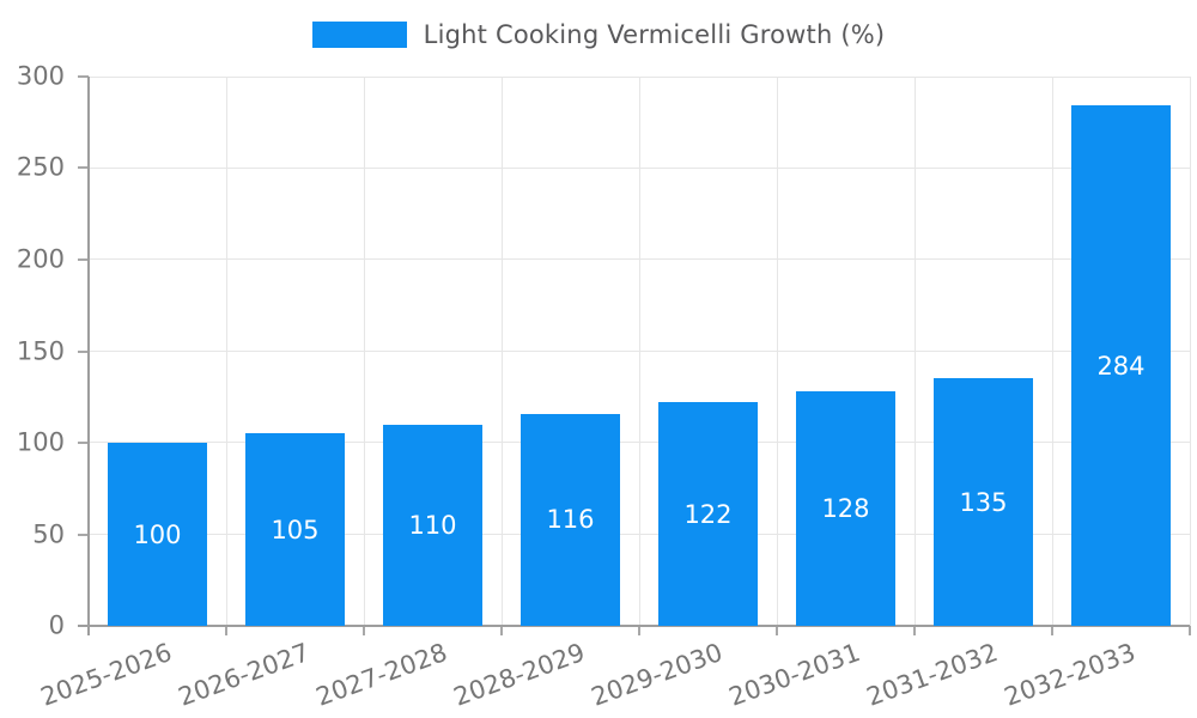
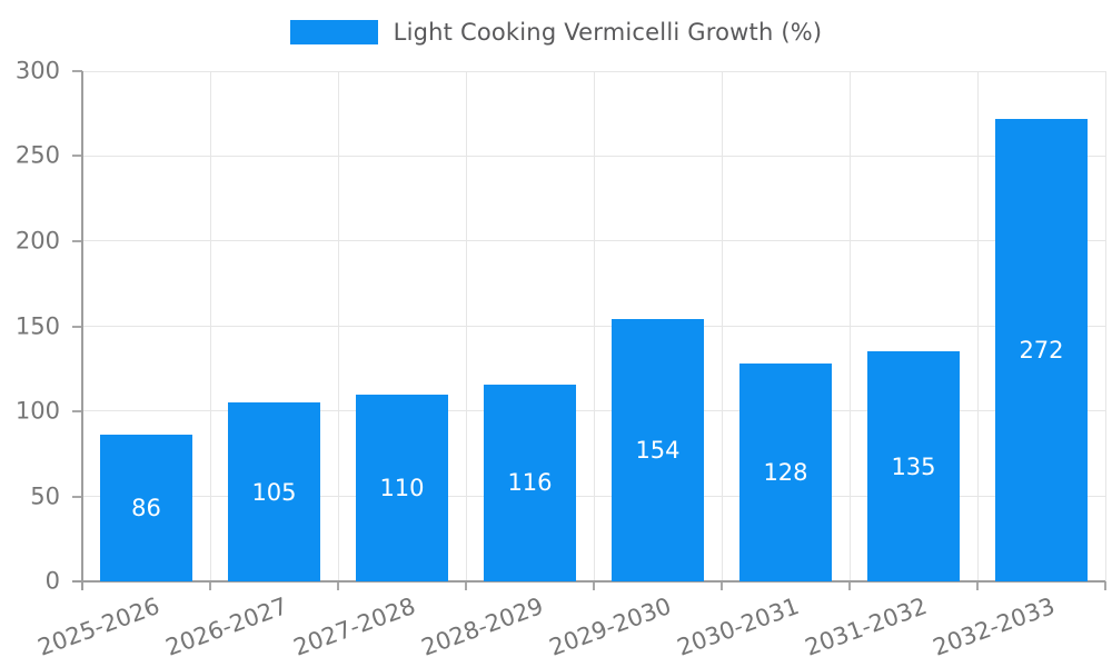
2025-2026: 100 -> 86
2029-2030: 122 -> 154
2032-2033: 284 -> 272
